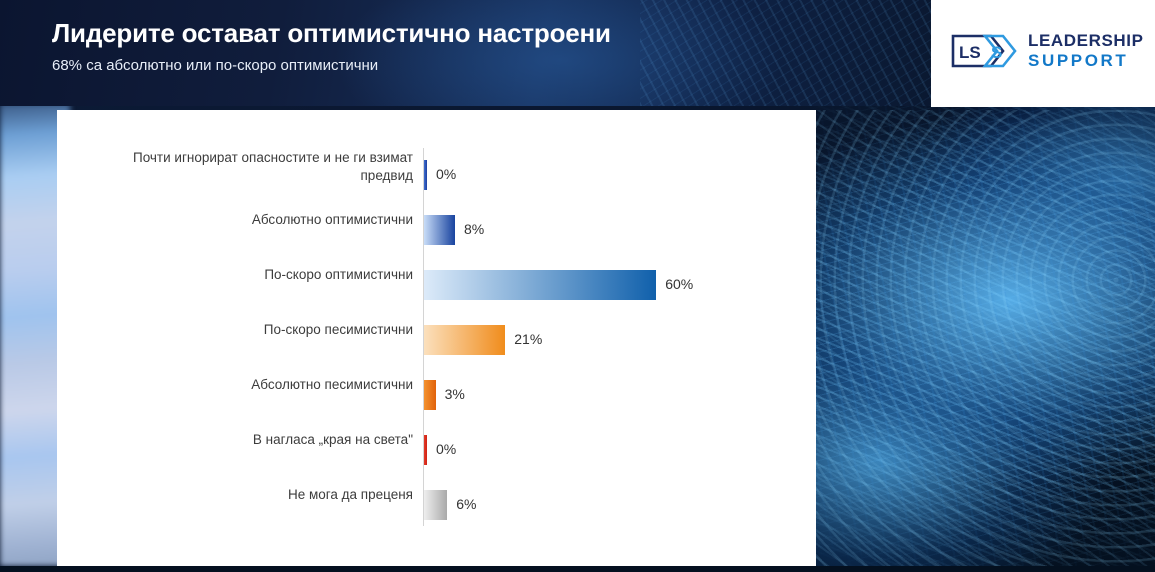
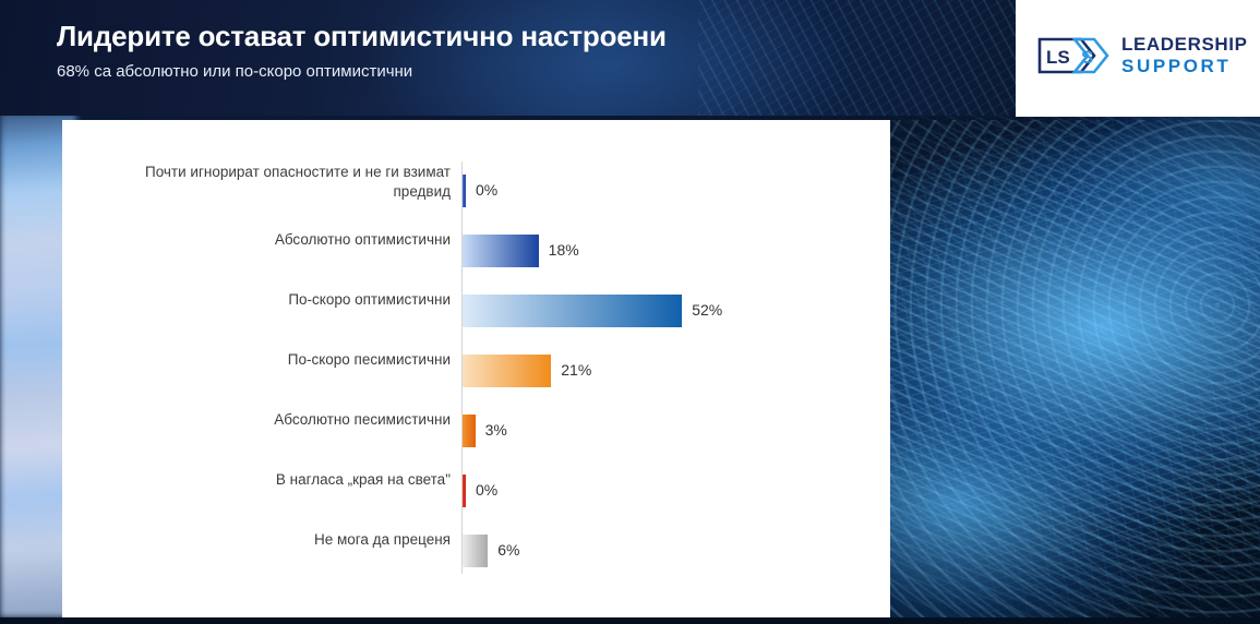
Абсолютно оптимистични: 8% -> 18%
По-скоро оптимистични: 60% -> 52%
